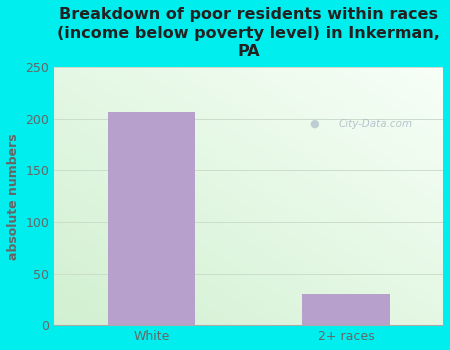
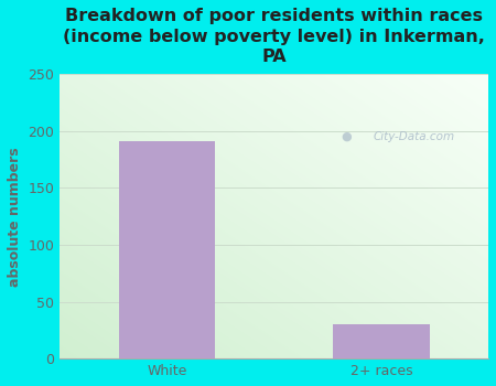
White: 207 -> 191
